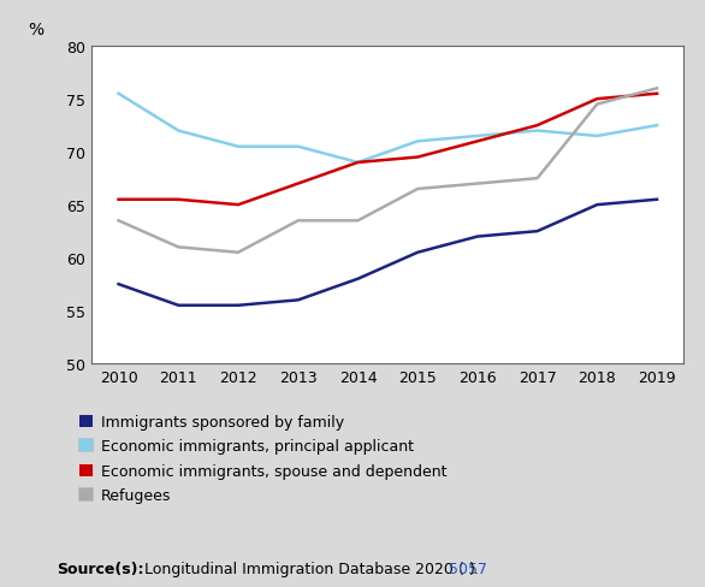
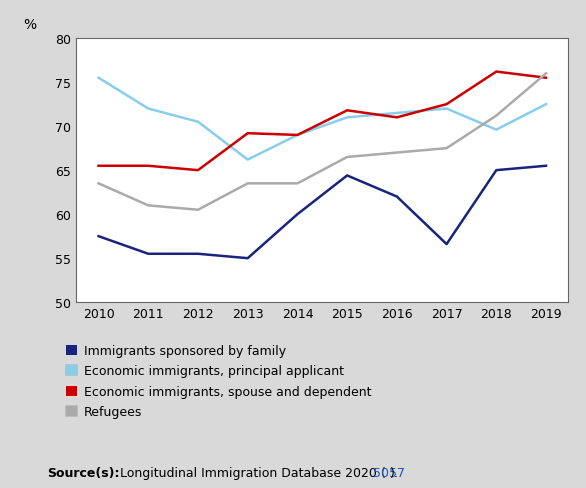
Immigrants sponsored by family/2013: 56.0 -> 55.0
Economic immigrants, principal applicant/2013: 70.5 -> 66.2
Economic immigrants, spouse and dependent/2013: 67.0 -> 69.2
Immigrants sponsored by family/2014: 58.0 -> 60.0
Immigrants sponsored by family/2015: 60.5 -> 64.4
Economic immigrants, spouse and dependent/2015: 69.5 -> 71.8
Immigrants sponsored by family/2017: 62.5 -> 56.6
Economic immigrants, principal applicant/2018: 71.5 -> 69.6
Economic immigrants, spouse and dependent/2018: 75.0 -> 76.2
Refugees/2018: 74.5 -> 71.2
